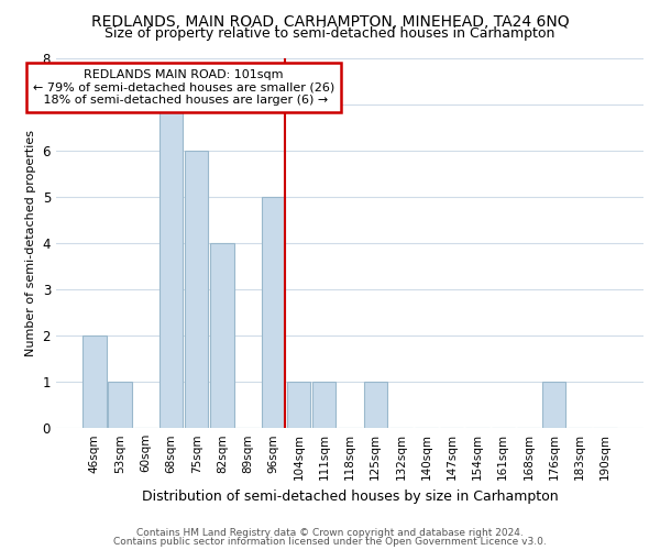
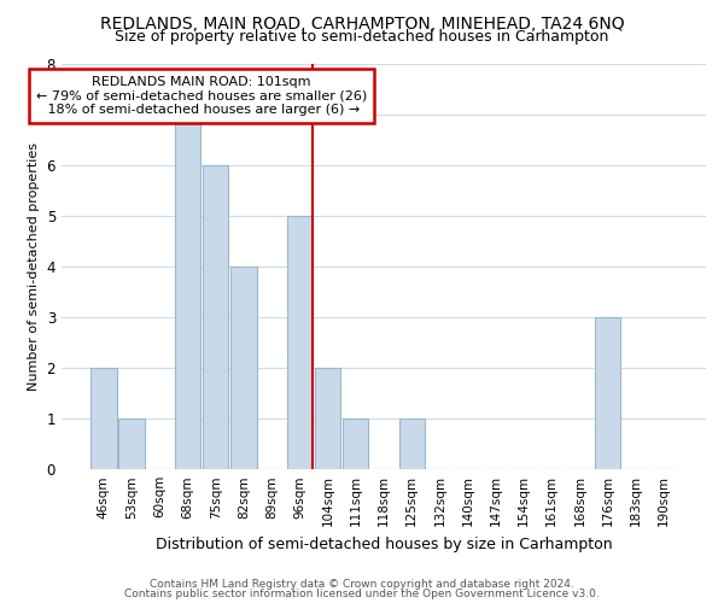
104sqm: 1 -> 2
176sqm: 1 -> 3
